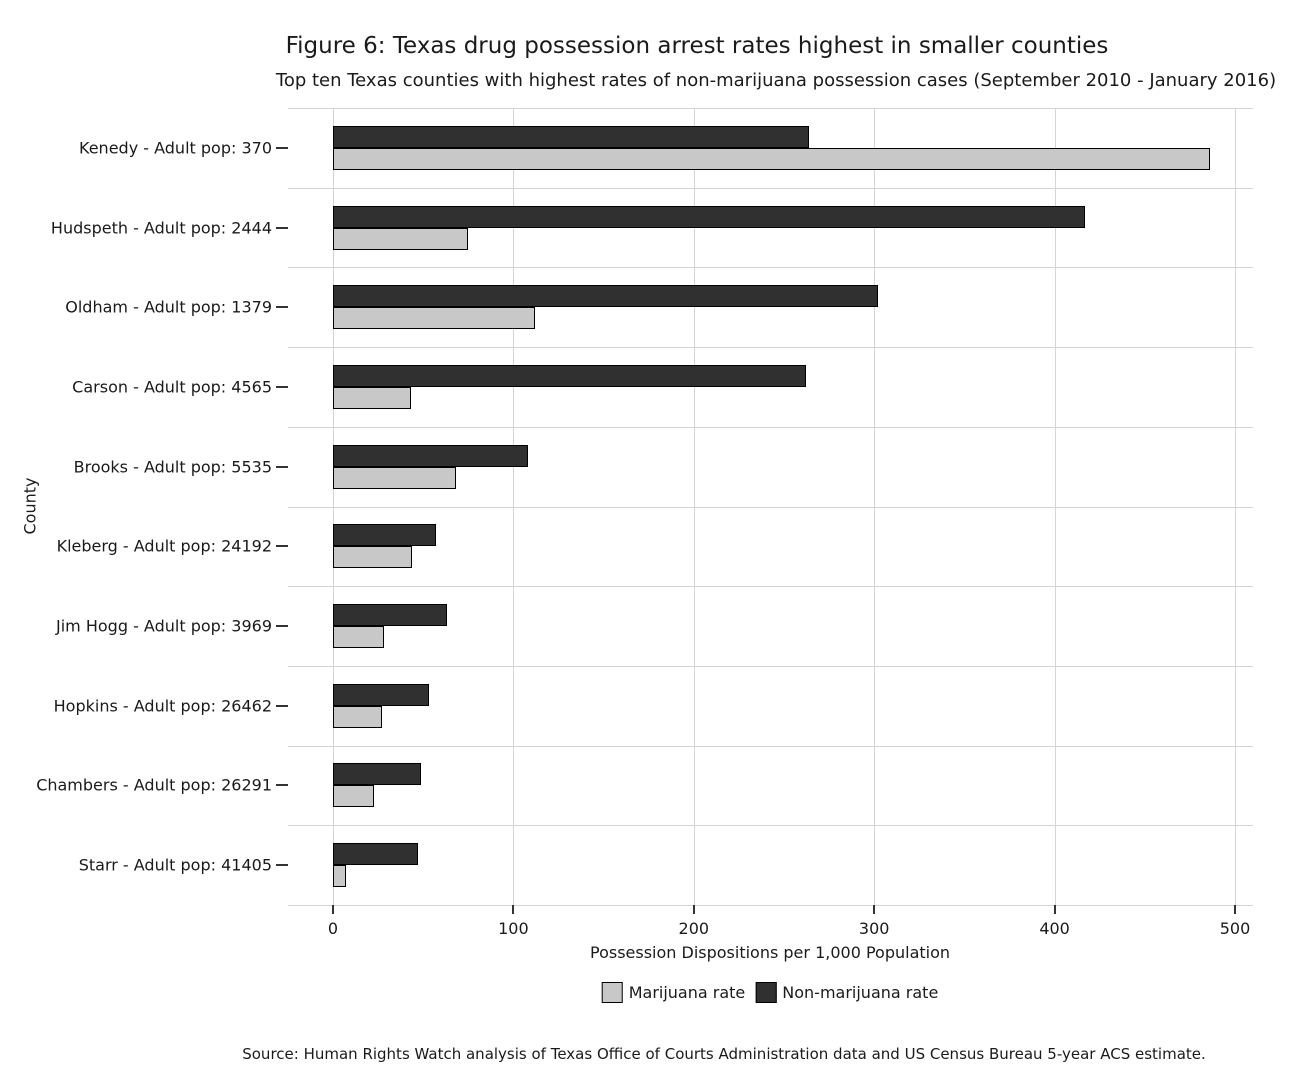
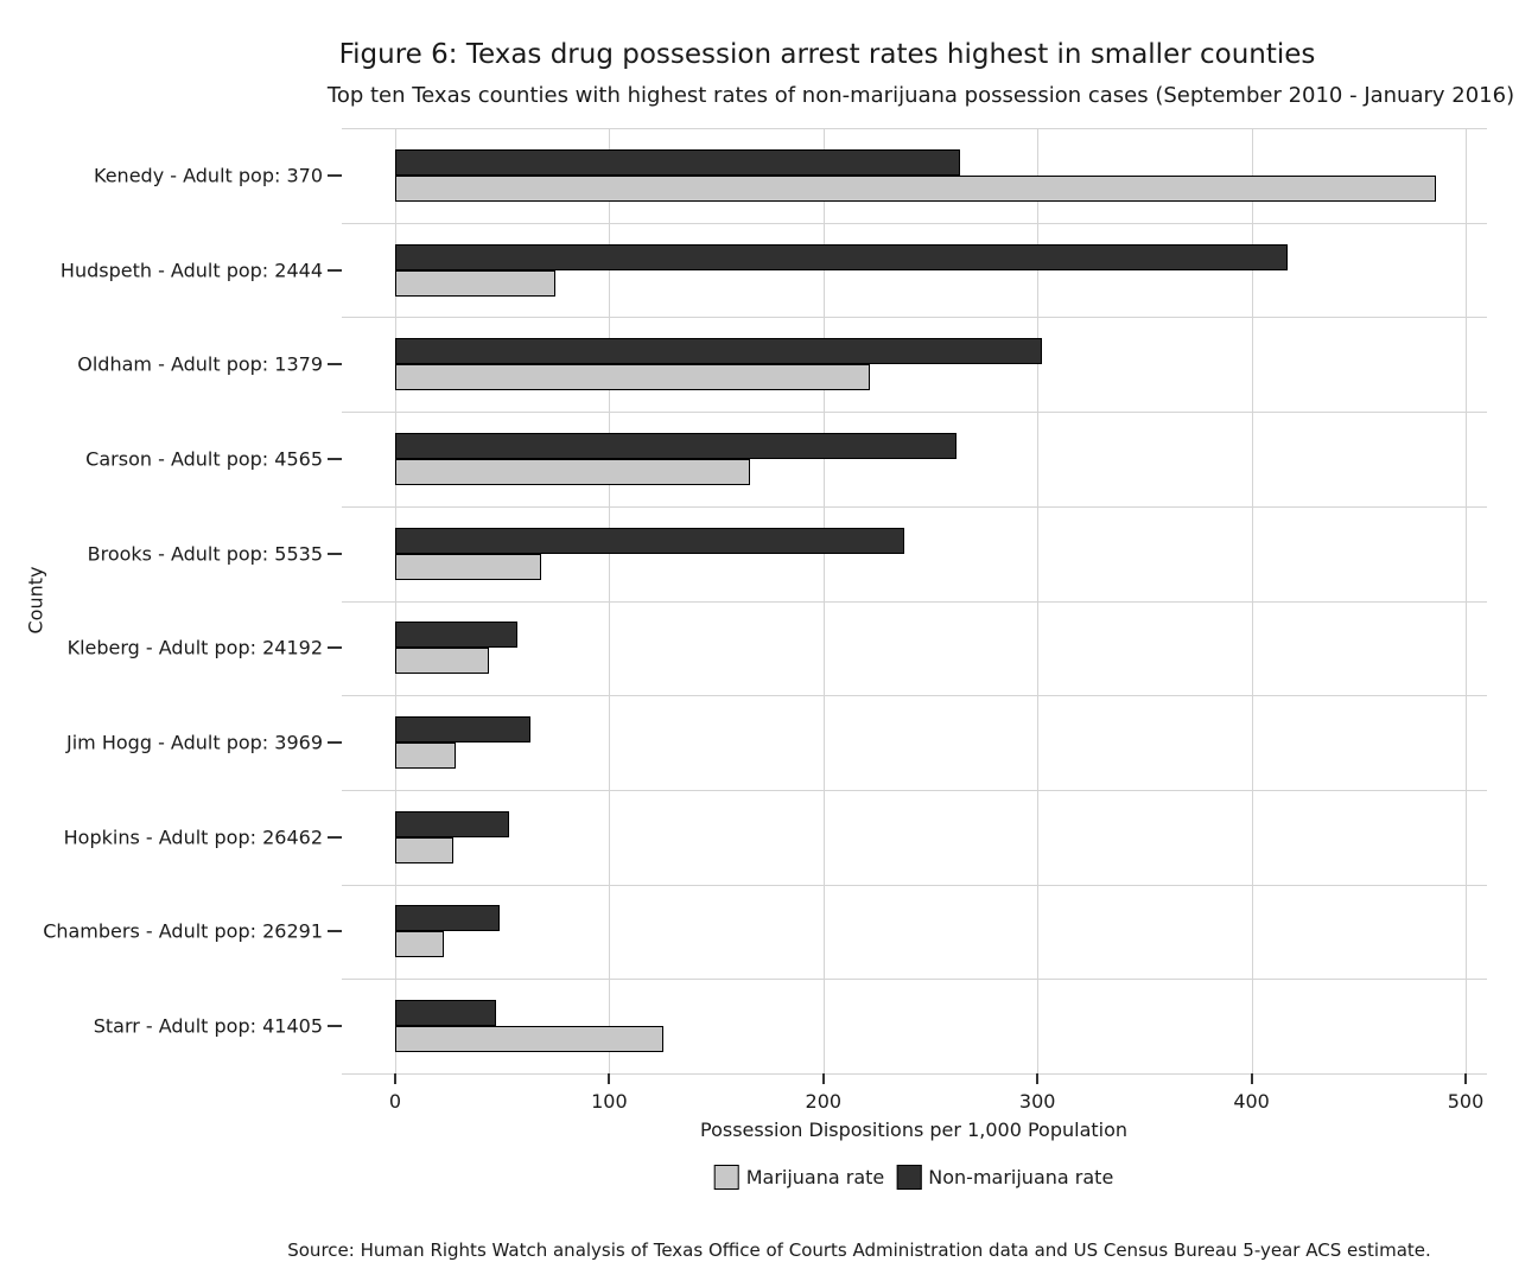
Marijuana rate/Oldham - Adult pop: 1379: 112 -> 222
Marijuana rate/Carson - Adult pop: 4565: 43 -> 166
Non-marijuana rate/Brooks - Adult pop: 5535: 108 -> 238
Marijuana rate/Starr - Adult pop: 41405: 7 -> 125
